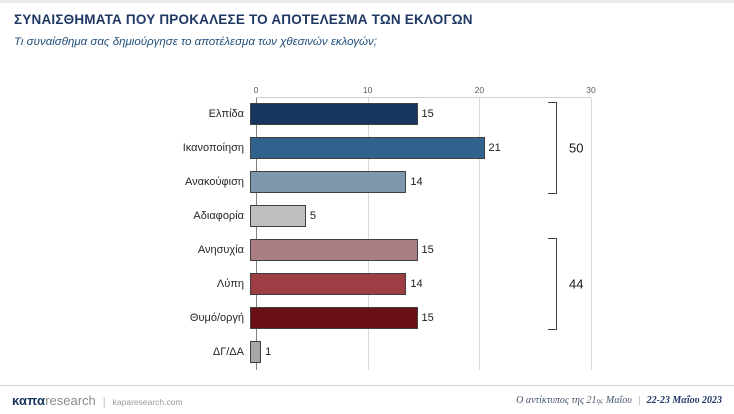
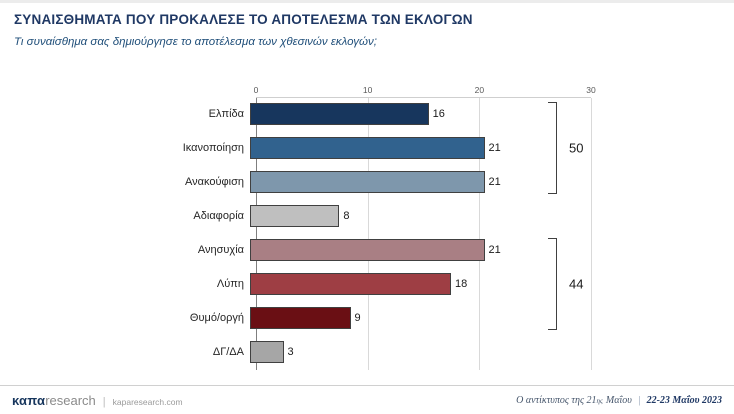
Ελπίδα: 15 -> 16
Ανακούφιση: 14 -> 21
Αδιαφορία: 5 -> 8
Ανησυχία: 15 -> 21
Λύπη: 14 -> 18
Θυμό/οργή: 15 -> 9
ΔΓ/ΔΑ: 1 -> 3
